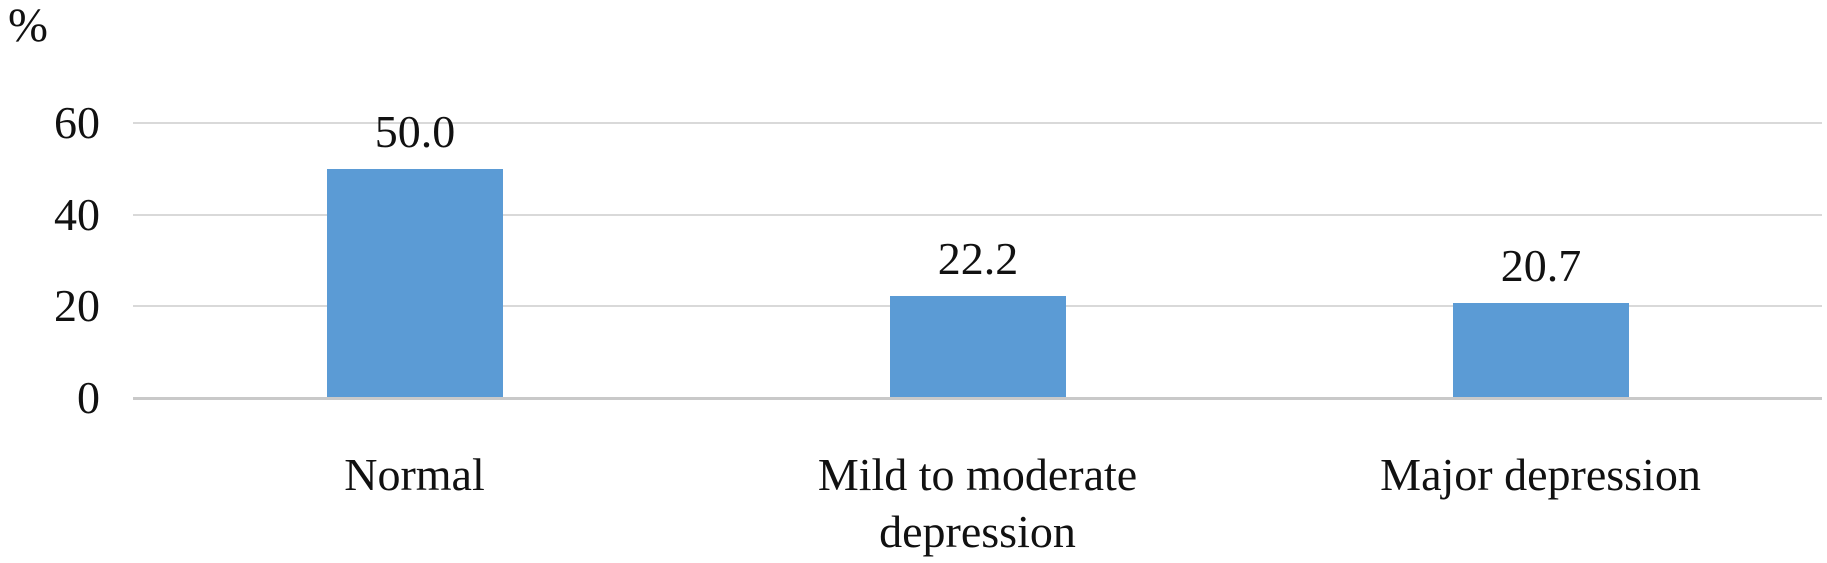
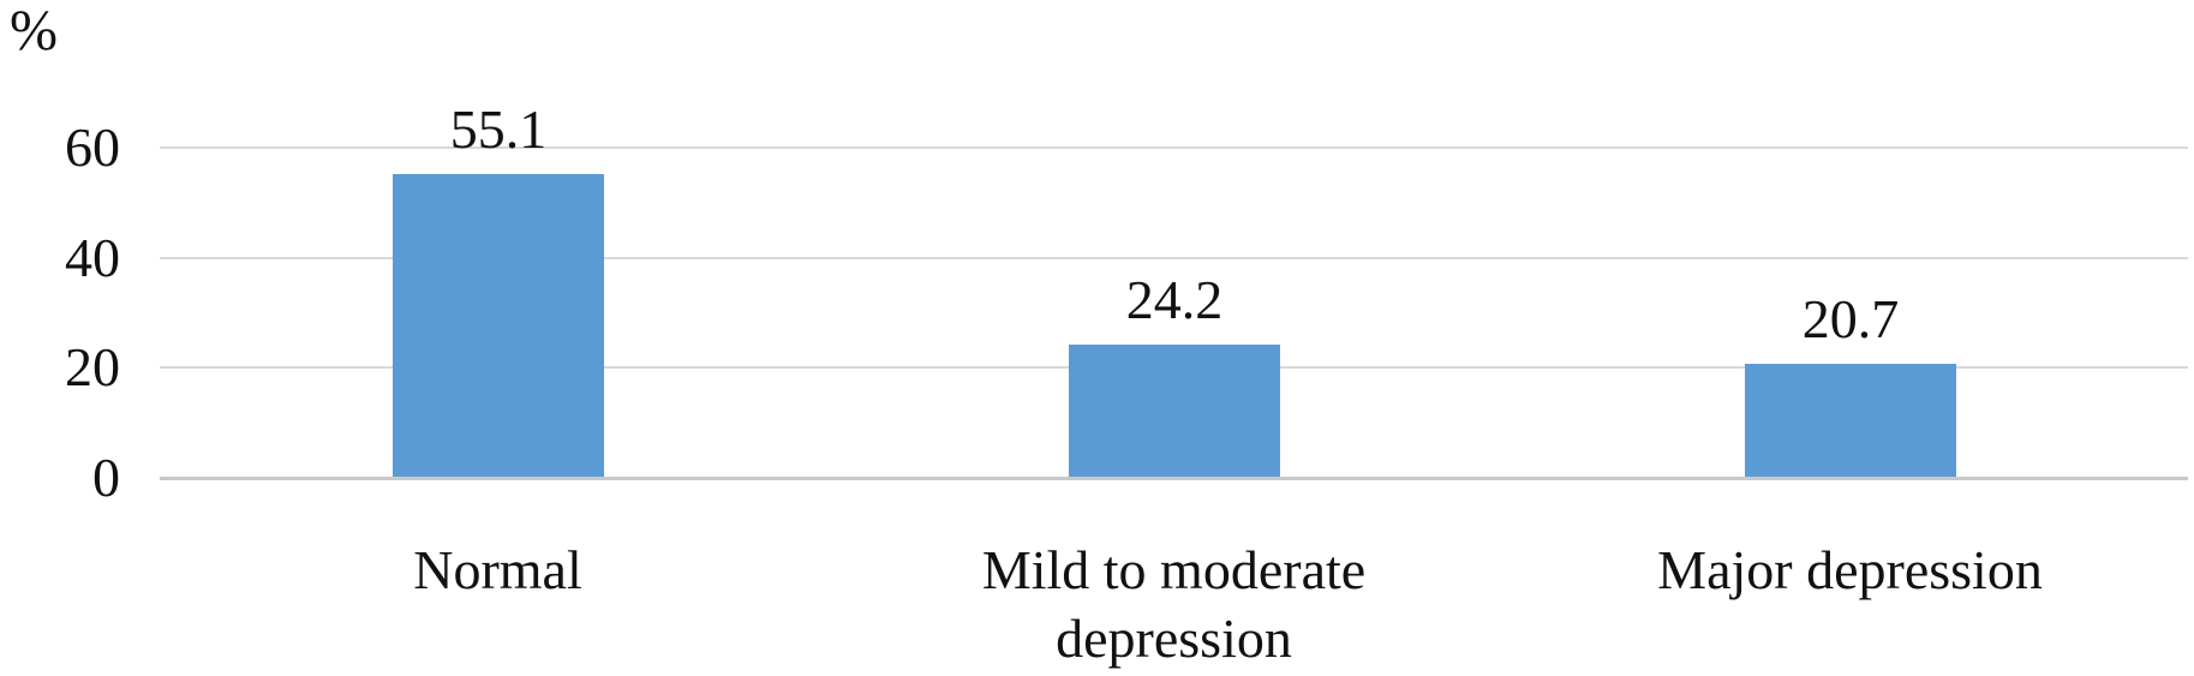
Normal: 50.0 -> 55.1
Mild to moderate depression: 22.2 -> 24.2
